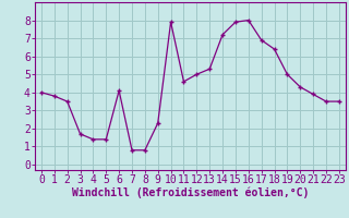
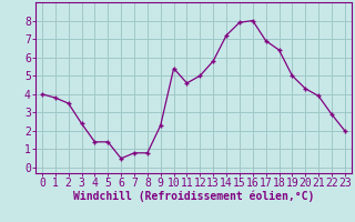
3: 1.7 -> 2.4
6: 4.1 -> 0.5
10: 7.9 -> 5.4
13: 5.3 -> 5.8
22: 3.5 -> 2.9
23: 3.5 -> 2.0
